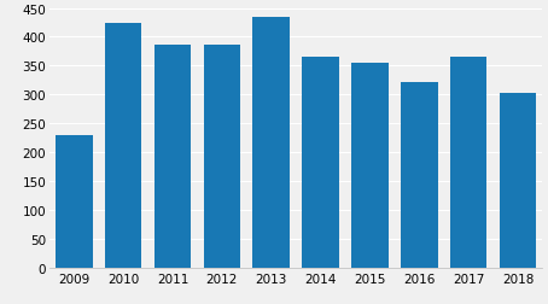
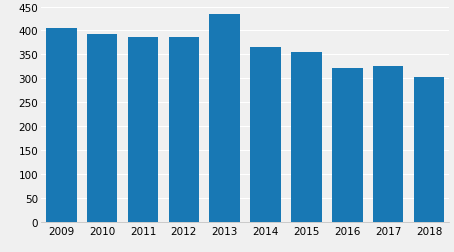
2009: 230 -> 405
2010: 425 -> 392
2017: 365 -> 325
